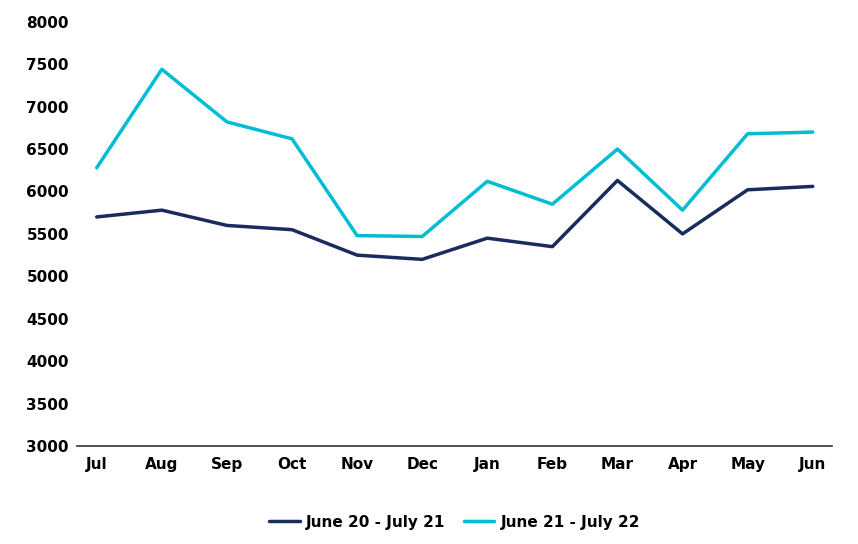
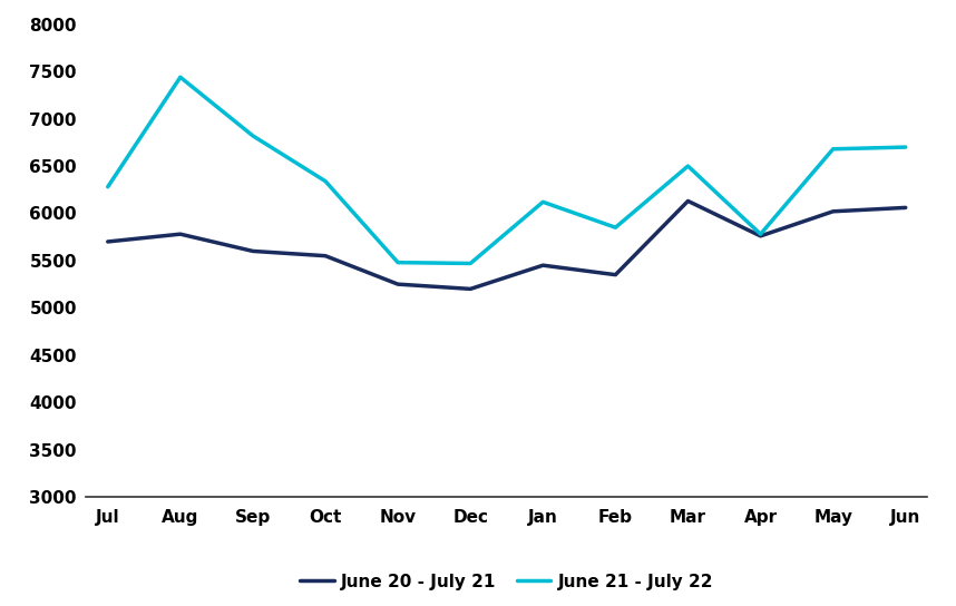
June 21 - July 22/Oct: 6620 -> 6340
June 20 - July 21/Apr: 5500 -> 5760
